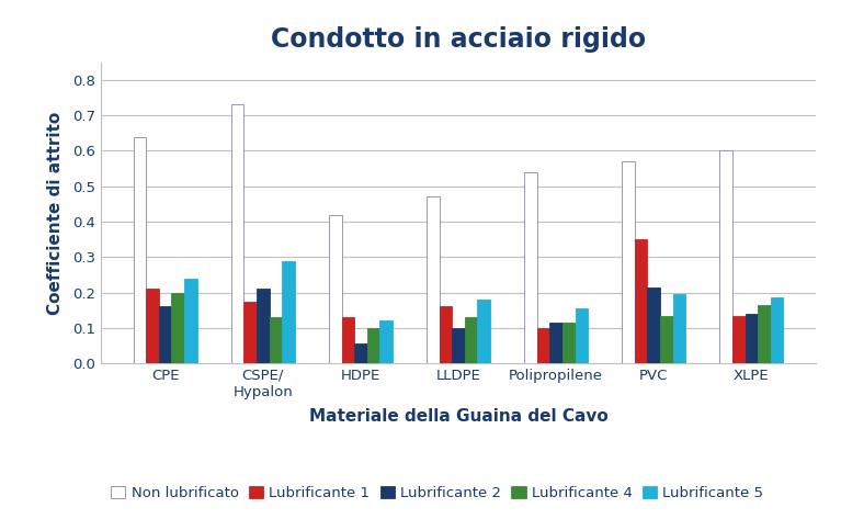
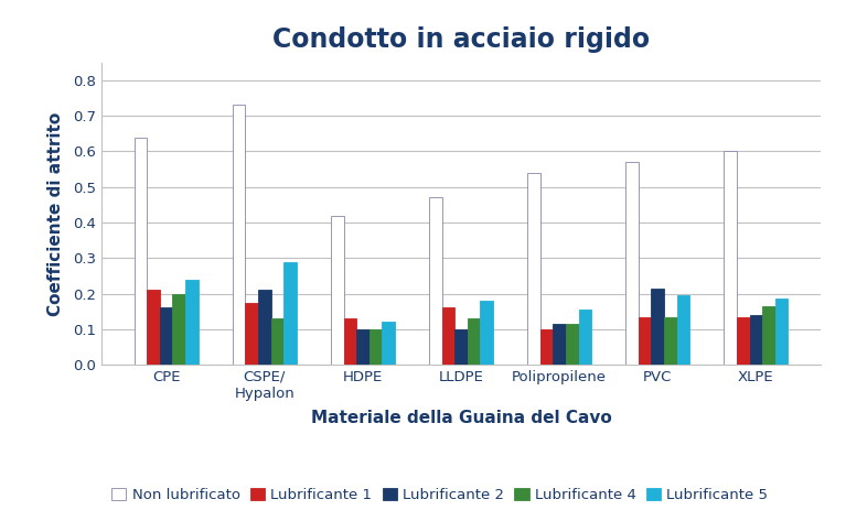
Lubrificante 2/HDPE: 0.055 -> 0.100
Lubrificante 1/PVC: 0.350 -> 0.135
